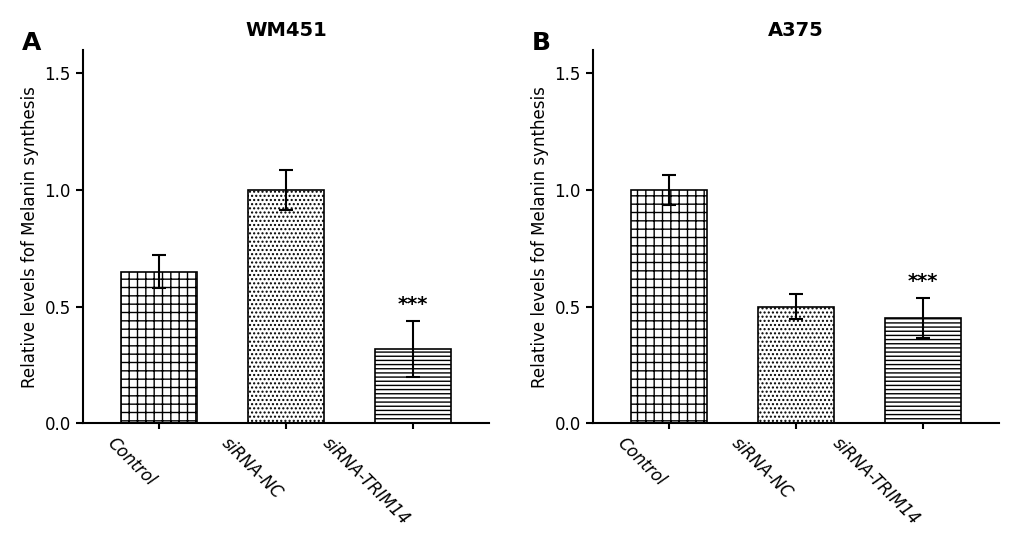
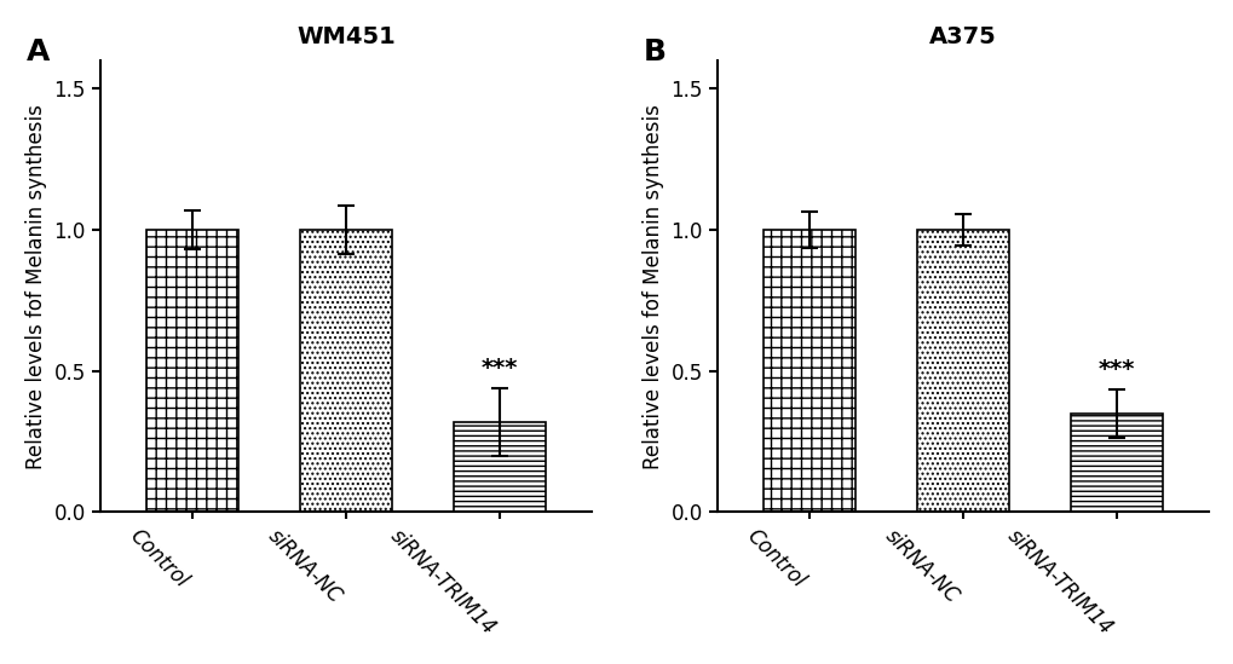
WM451/Control: 0.65 -> 1.00
A375/siRNA-NC: 0.50 -> 1.00
A375/siRNA-TRIM14: 0.45 -> 0.35
